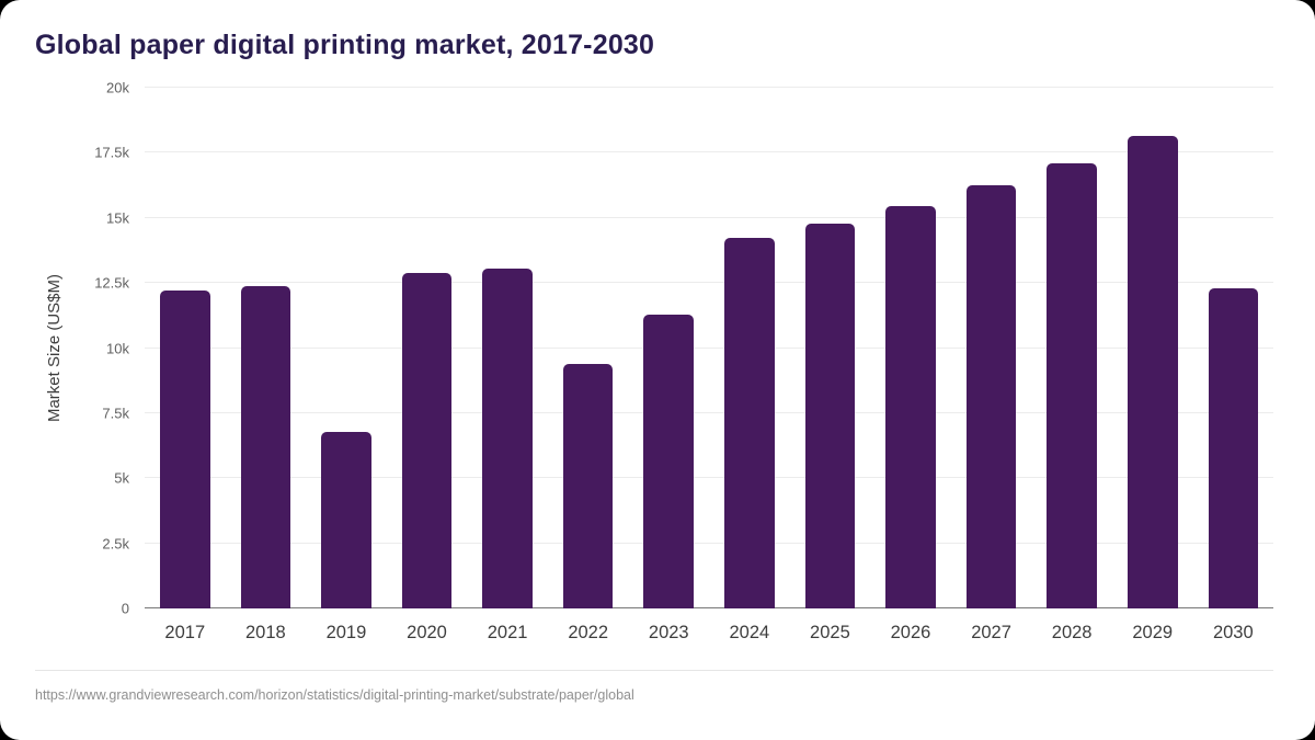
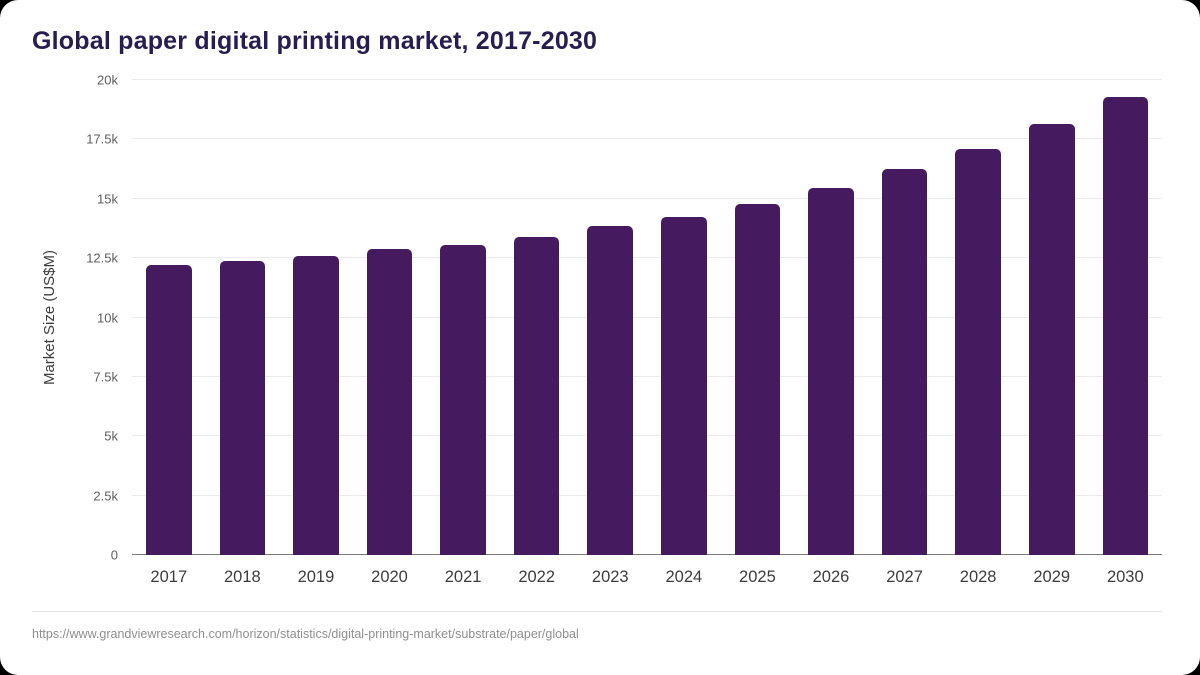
2019: 6.8k -> 12.6k
2022: 9.4k -> 13.4k
2023: 11.3k -> 13.8k
2030: 12.3k -> 19.3k
